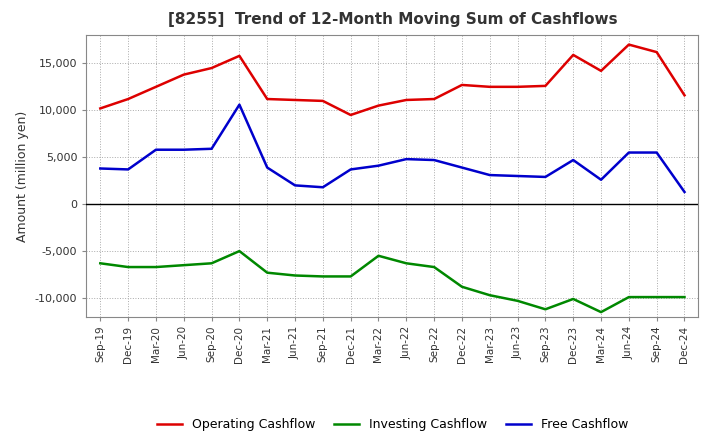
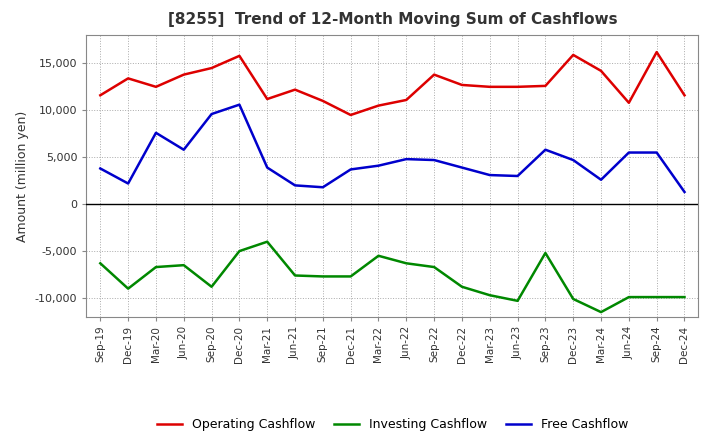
Operating Cashflow/Sep-19: 10,200 -> 11,600
Operating Cashflow/Dec-19: 11,200 -> 13,400
Investing Cashflow/Dec-19: -6,700 -> -9,000
Free Cashflow/Dec-19: 3,700 -> 2,200
Free Cashflow/Mar-20: 5,800 -> 7,600
Investing Cashflow/Sep-20: -6,300 -> -8,800
Free Cashflow/Sep-20: 5,900 -> 9,600
Investing Cashflow/Mar-21: -7,300 -> -4,000
Operating Cashflow/Jun-21: 11,100 -> 12,200
Operating Cashflow/Sep-22: 11,200 -> 13,800
Investing Cashflow/Sep-23: -11,200 -> -5,200
Free Cashflow/Sep-23: 2,900 -> 5,800
Operating Cashflow/Jun-24: 17,000 -> 10,800
